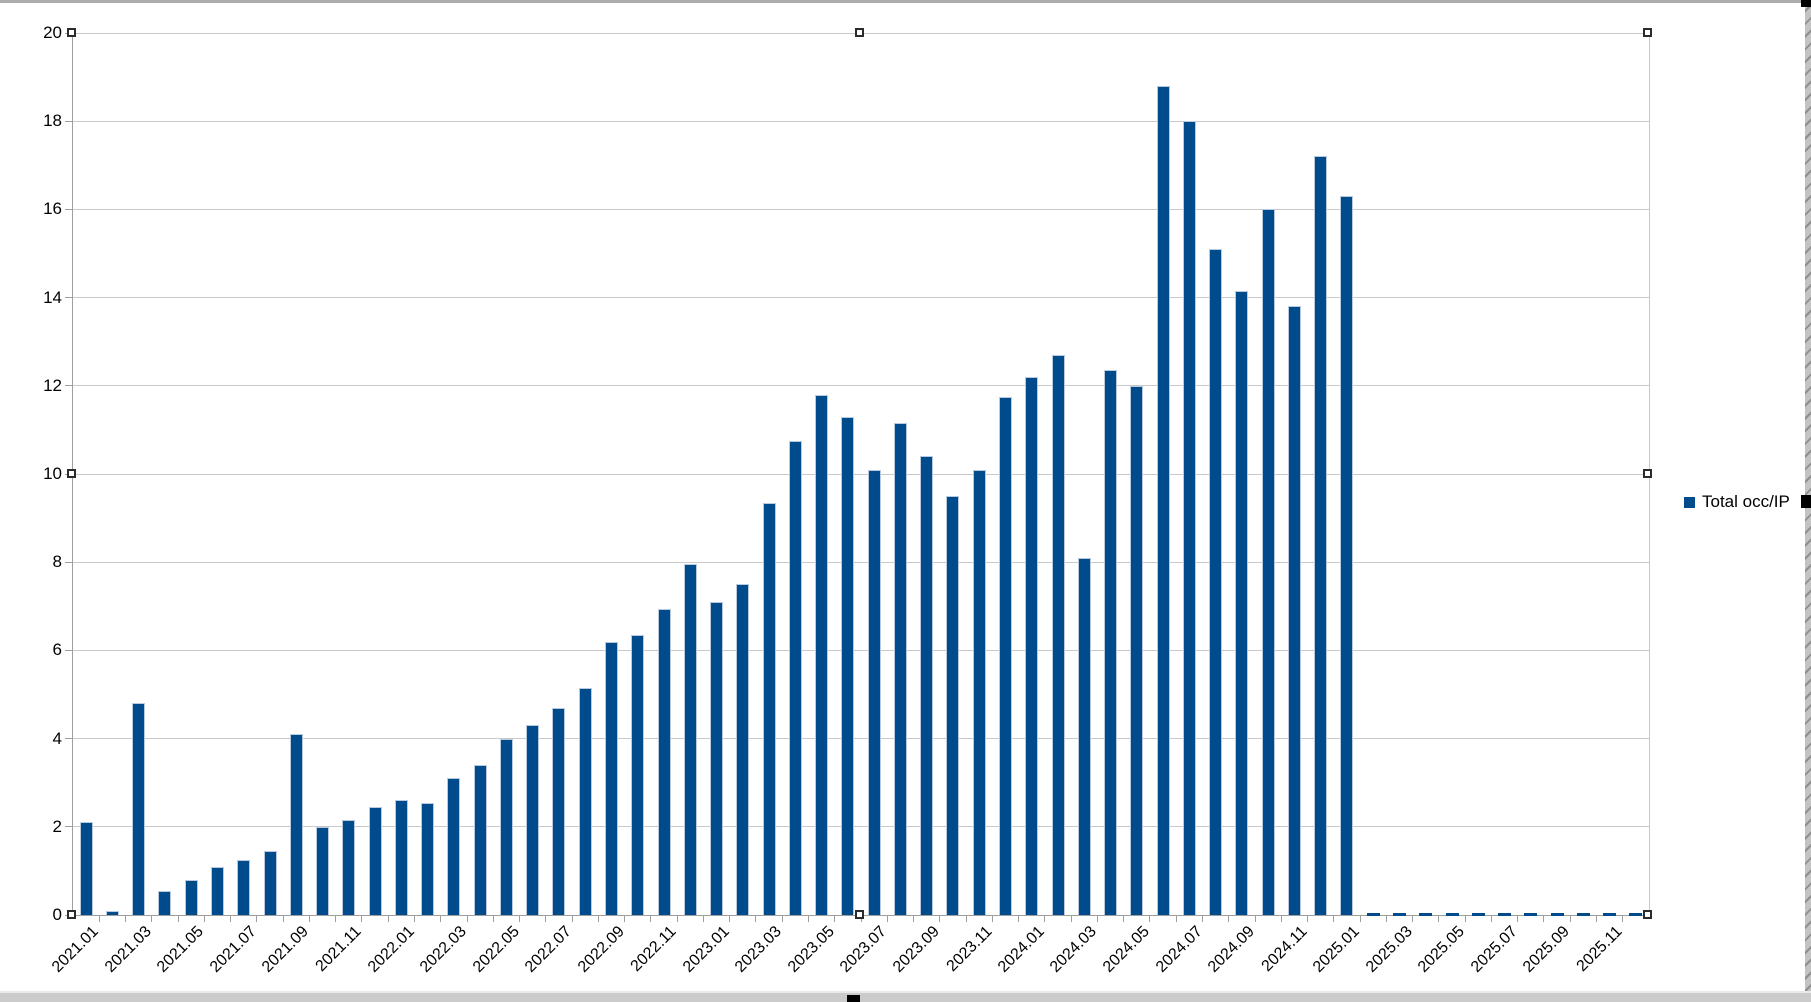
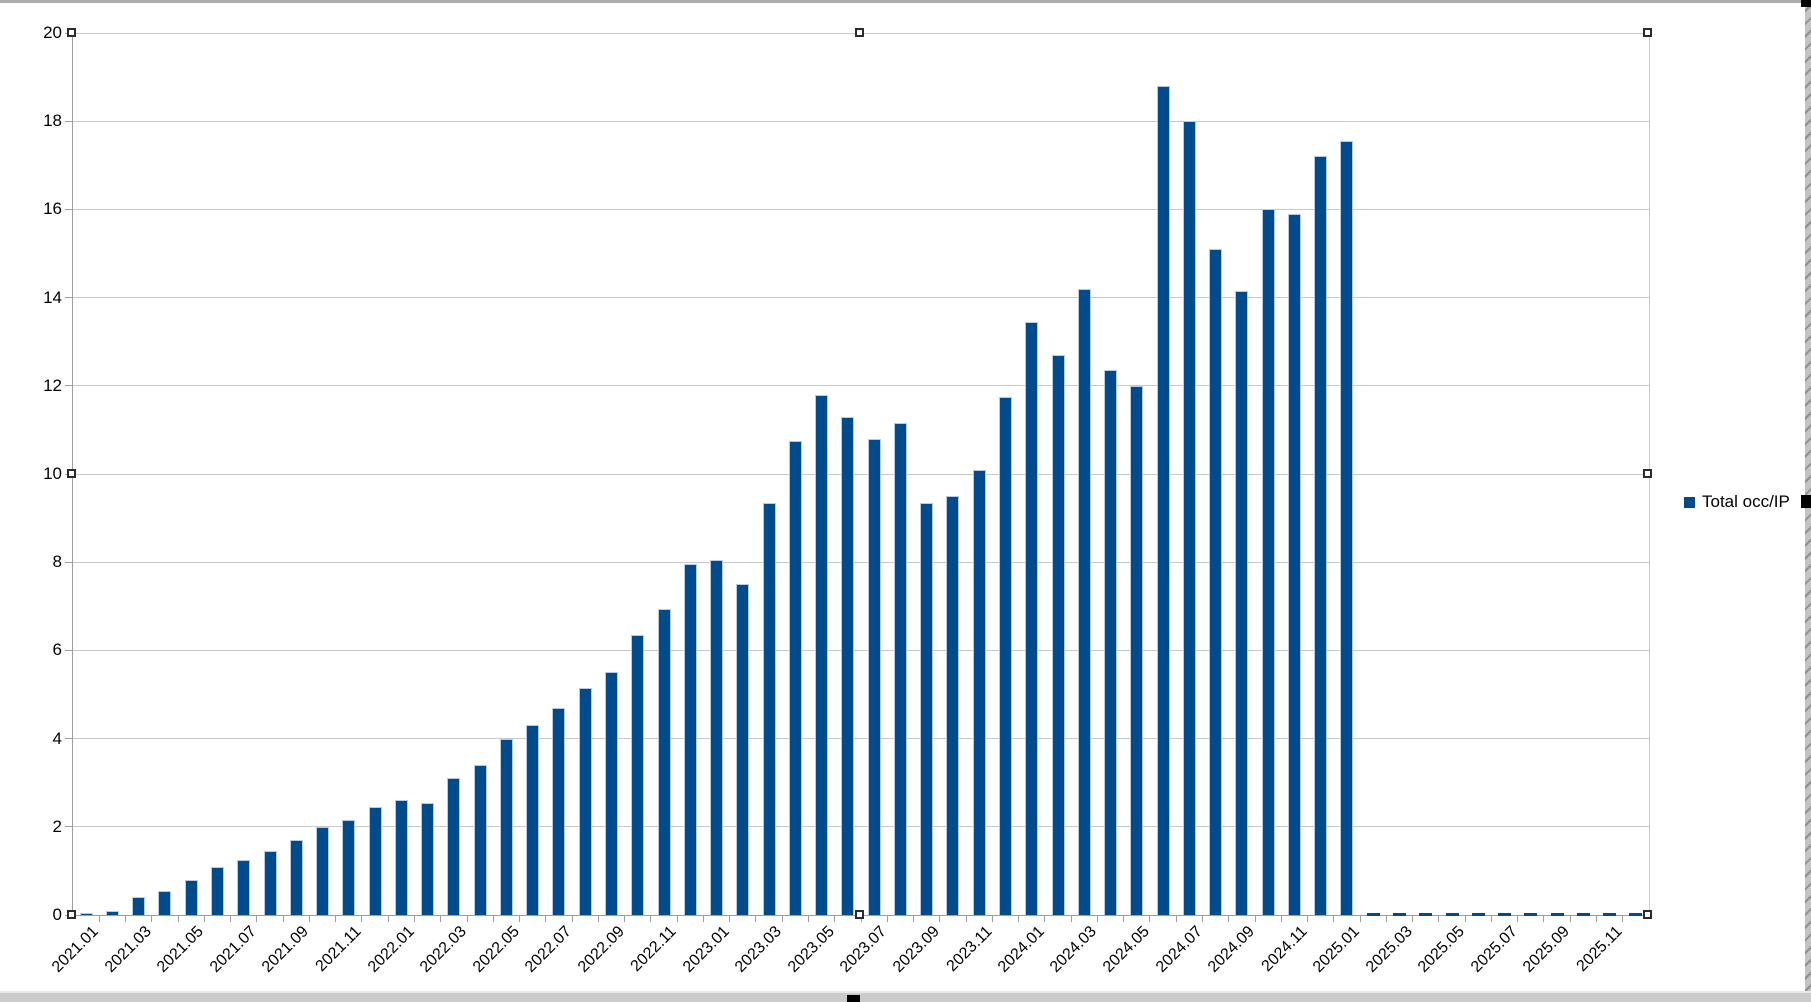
2021.01: 2.1 -> 0.1
2021.03: 4.8 -> 0.4
2021.09: 4.1 -> 1.7
2022.09: 6.2 -> 5.5
2023.01: 7.1 -> 8.1
2023.07: 10.1 -> 10.8
2023.09: 10.4 -> 9.3
2024.01: 12.2 -> 13.4
2024.03: 8.1 -> 14.2
2024.11: 13.8 -> 15.9
2025.01: 16.3 -> 17.6
